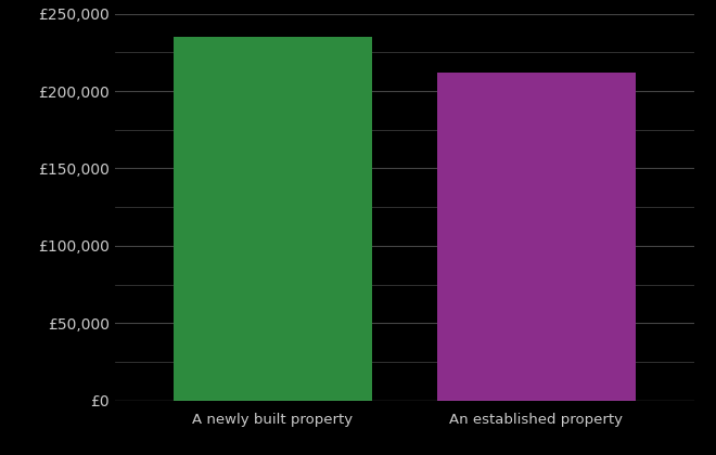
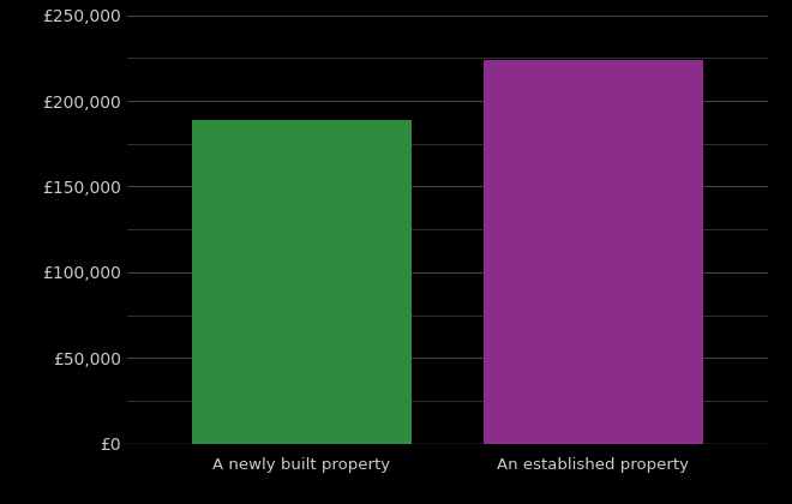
A newly built property: £235,000 -> £189,000
An established property: £212,000 -> £224,000
